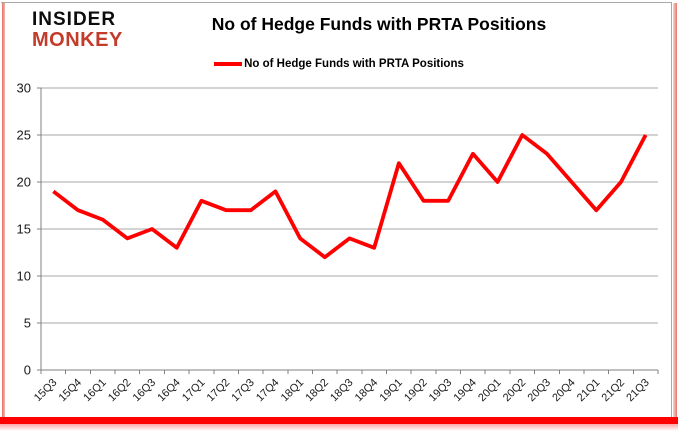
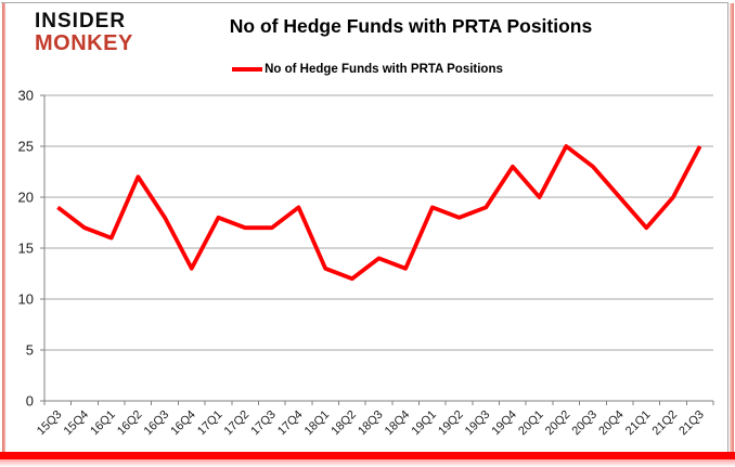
16Q2: 14 -> 22
16Q3: 15 -> 18
18Q1: 14 -> 13
19Q1: 22 -> 19
19Q3: 18 -> 19
